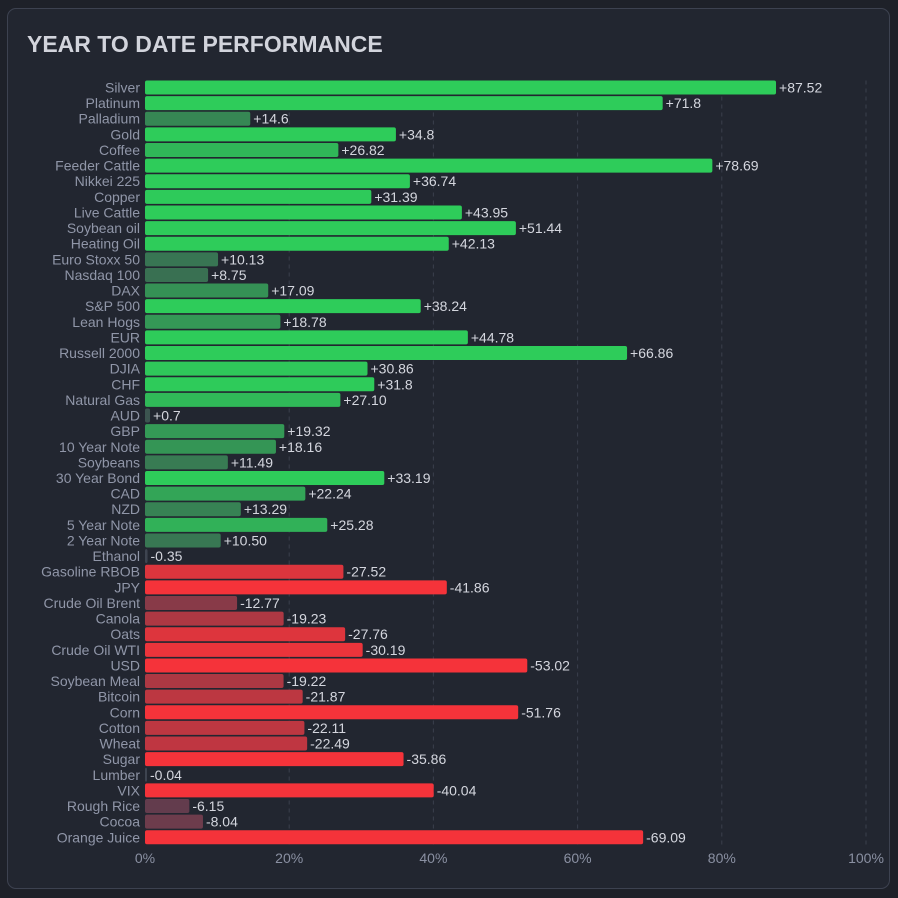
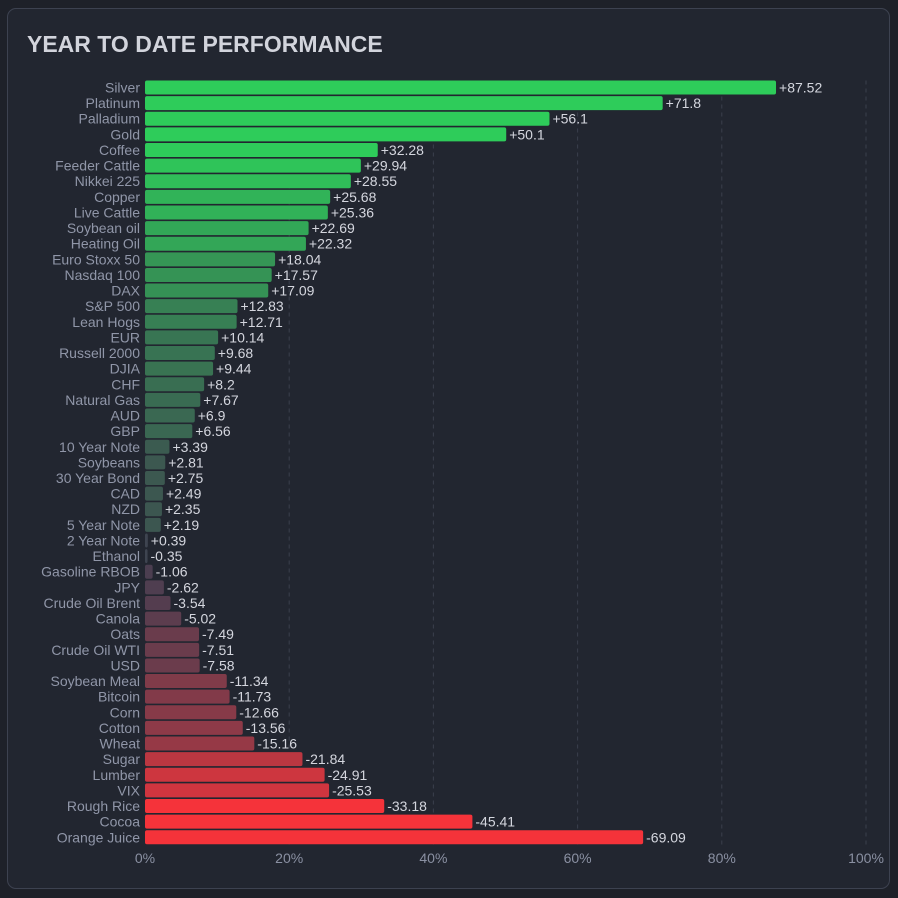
Palladium: +14.6 -> +56.1
Gold: +34.8 -> +50.1
Coffee: +26.82 -> +32.28
Feeder Cattle: +78.69 -> +29.94
Nikkei 225: +36.74 -> +28.55
Copper: +31.39 -> +25.68
Live Cattle: +43.95 -> +25.36
Soybean oil: +51.44 -> +22.69
Heating Oil: +42.13 -> +22.32
Euro Stoxx 50: +10.13 -> +18.04
Nasdaq 100: +8.75 -> +17.57
S&P 500: +38.24 -> +12.83
Lean Hogs: +18.78 -> +12.71
EUR: +44.78 -> +10.14
Russell 2000: +66.86 -> +9.68
DJIA: +30.86 -> +9.44
CHF: +31.8 -> +8.2
Natural Gas: +27.10 -> +7.67
AUD: +0.7 -> +6.9
GBP: +19.32 -> +6.56
10 Year Note: +18.16 -> +3.39
Soybeans: +11.49 -> +2.81
30 Year Bond: +33.19 -> +2.75
CAD: +22.24 -> +2.49
NZD: +13.29 -> +2.35
5 Year Note: +25.28 -> +2.19
2 Year Note: +10.50 -> +0.39
Gasoline RBOB: -27.52 -> -1.06
JPY: -41.86 -> -2.62
Crude Oil Brent: -12.77 -> -3.54
Canola: -19.23 -> -5.02
Oats: -27.76 -> -7.49
Crude Oil WTI: -30.19 -> -7.51
USD: -53.02 -> -7.58
Soybean Meal: -19.22 -> -11.34
Bitcoin: -21.87 -> -11.73
Corn: -51.76 -> -12.66
Cotton: -22.11 -> -13.56
Wheat: -22.49 -> -15.16
Sugar: -35.86 -> -21.84
Lumber: -0.04 -> -24.91
VIX: -40.04 -> -25.53
Rough Rice: -6.15 -> -33.18
Cocoa: -8.04 -> -45.41
